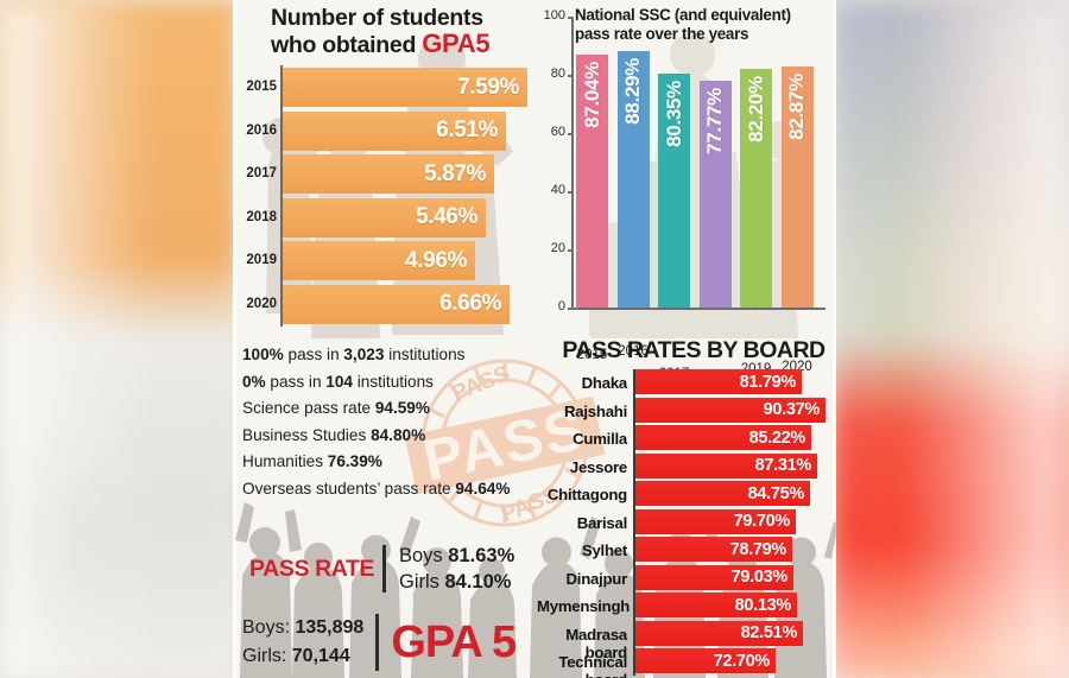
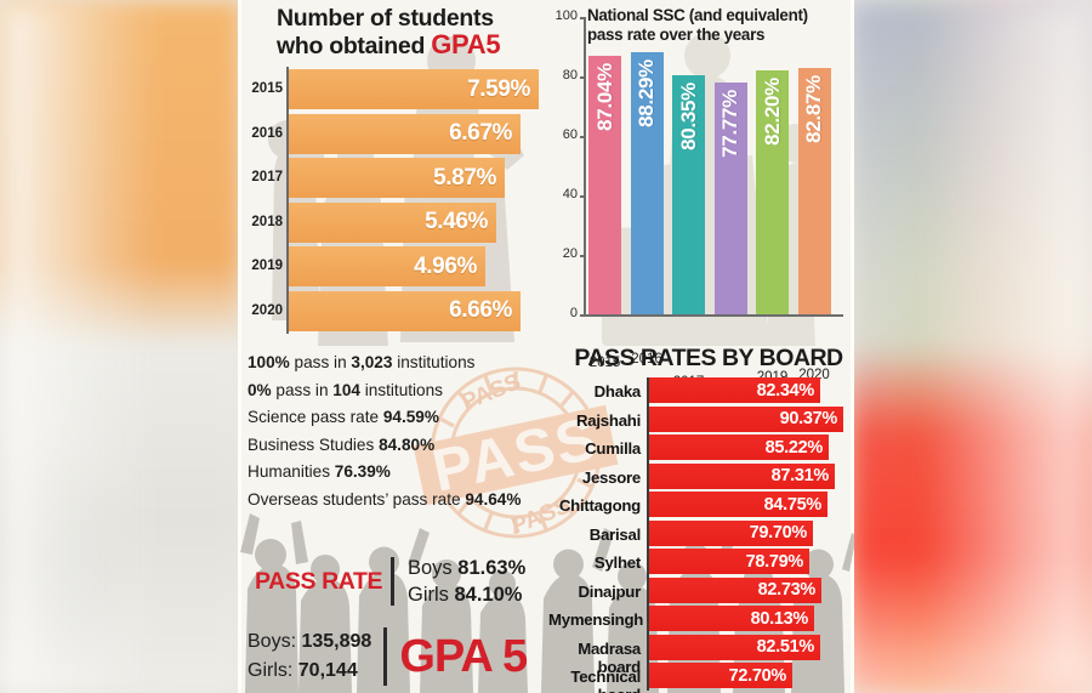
Number of students who obtained GPA5/2016: 6.51% -> 6.67%
PASS RATES BY BOARD/Dhaka: 81.79% -> 82.34%
PASS RATES BY BOARD/Dinajpur: 79.03% -> 82.73%
